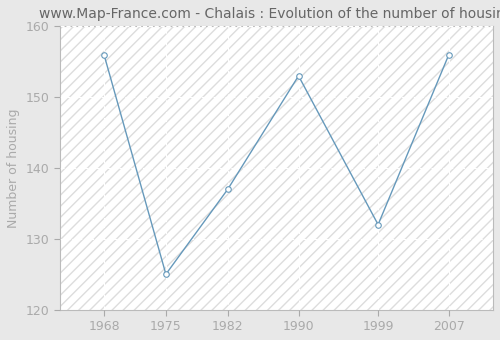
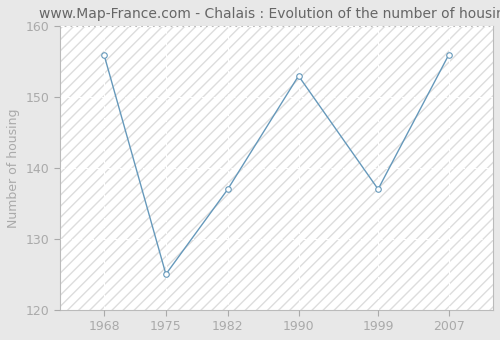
1999: 132 -> 137
